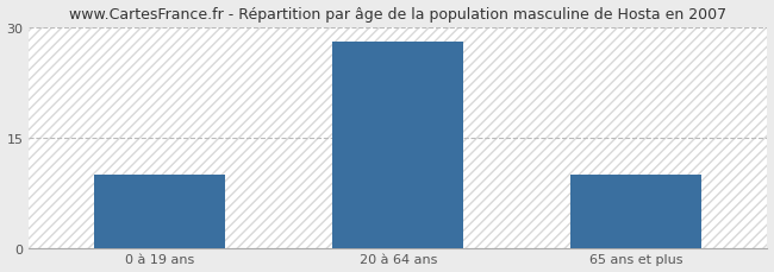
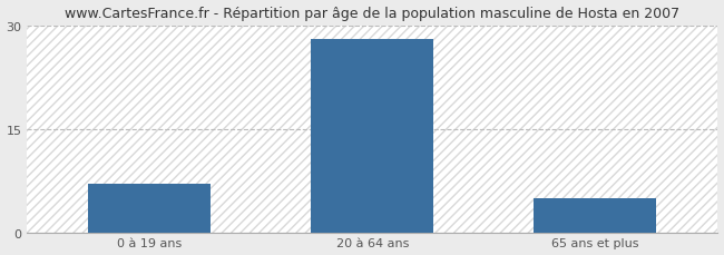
0 à 19 ans: 10 -> 7
65 ans et plus: 10 -> 5
